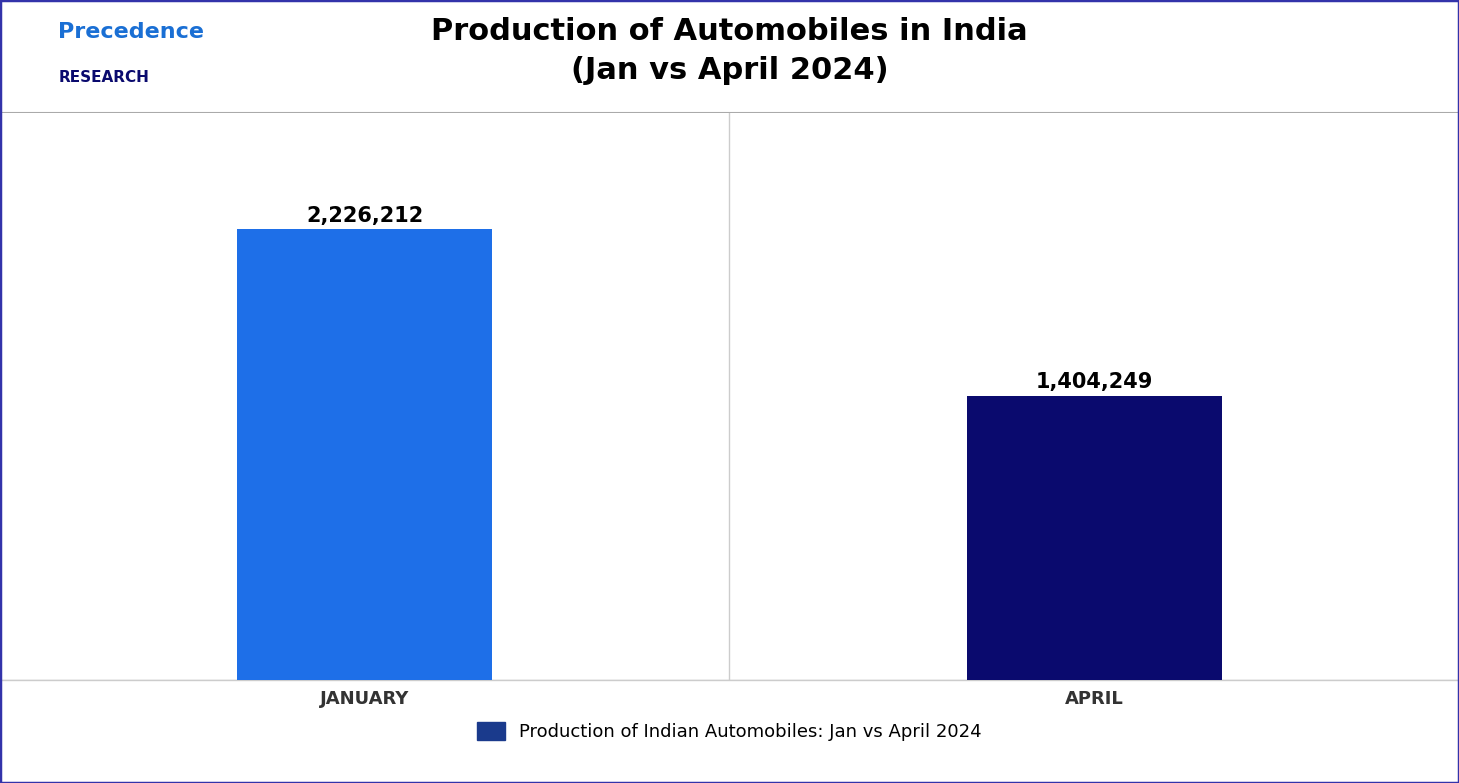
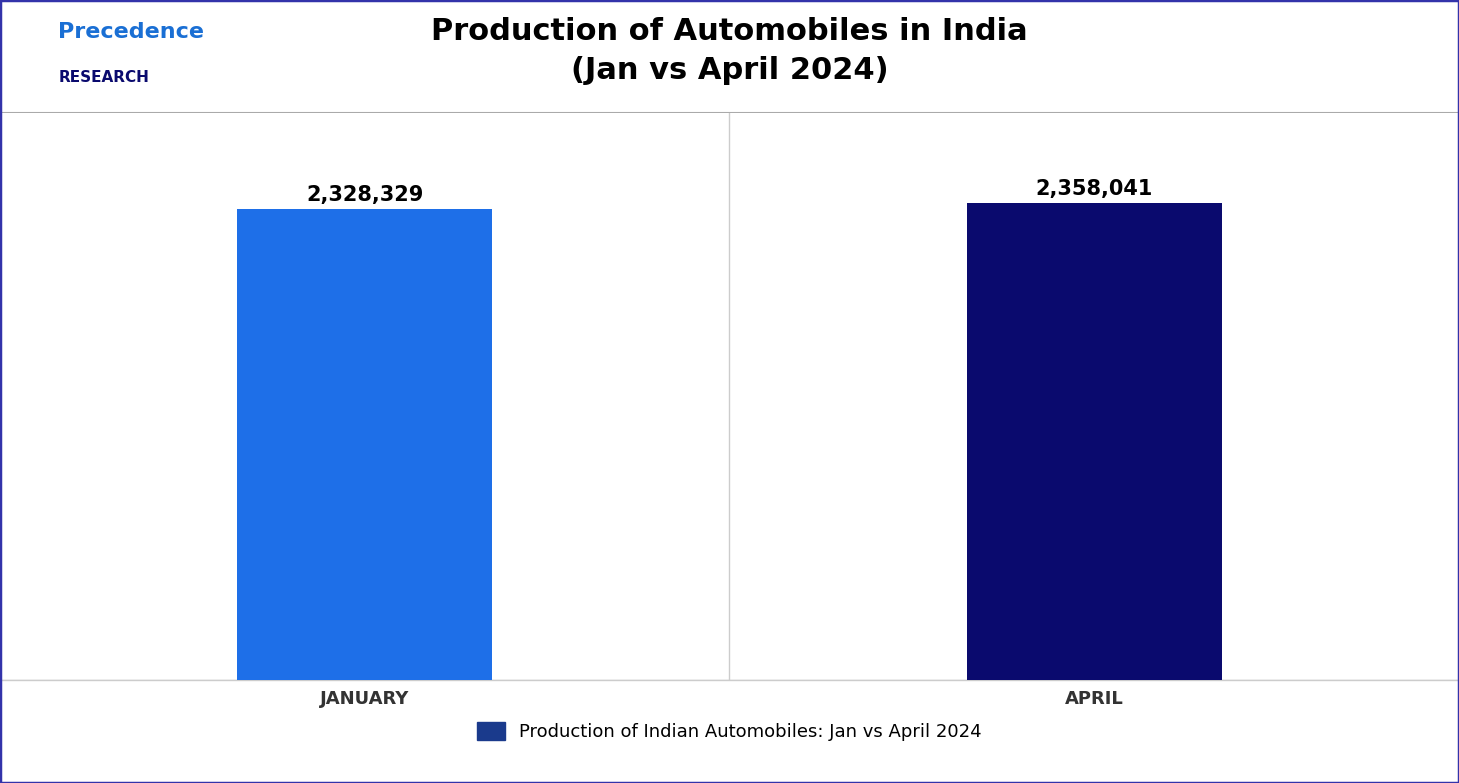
JANUARY: 2,226,212 -> 2,328,329
APRIL: 1,404,249 -> 2,358,041
